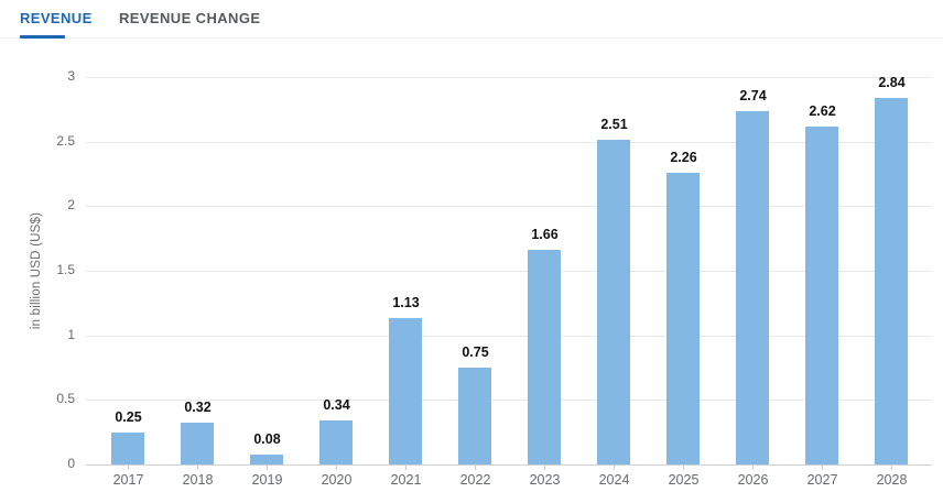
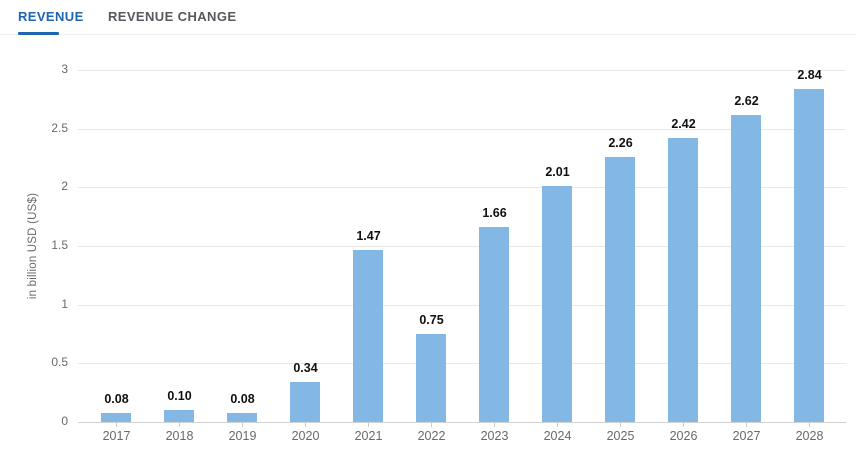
2017: 0.25 -> 0.08
2018: 0.32 -> 0.10
2021: 1.13 -> 1.47
2024: 2.51 -> 2.01
2026: 2.74 -> 2.42
